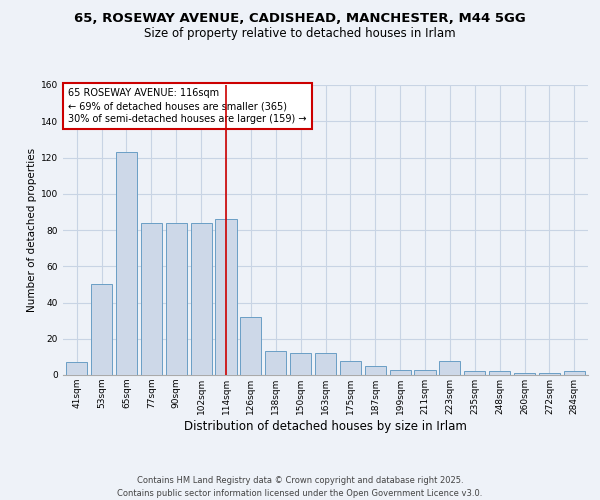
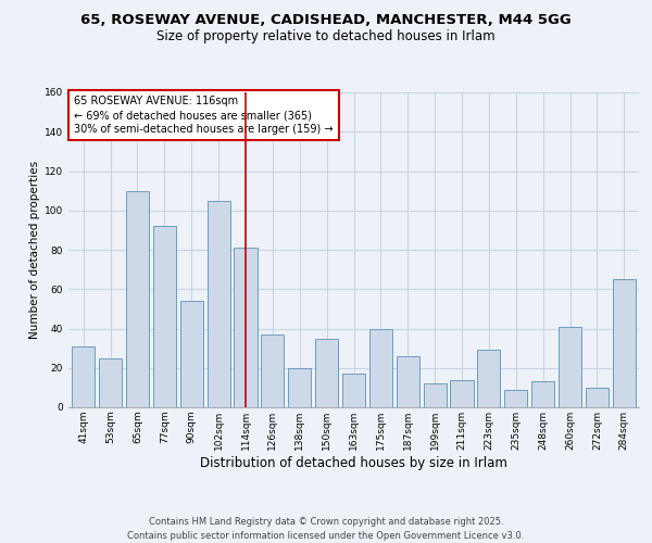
41sqm: 7 -> 31
53sqm: 50 -> 25
65sqm: 123 -> 110
77sqm: 84 -> 92
90sqm: 84 -> 54
102sqm: 84 -> 105
114sqm: 86 -> 81
126sqm: 32 -> 37
138sqm: 13 -> 20
150sqm: 12 -> 35
163sqm: 12 -> 17
175sqm: 8 -> 40
187sqm: 5 -> 26
199sqm: 3 -> 12
211sqm: 3 -> 14
223sqm: 8 -> 29
235sqm: 2 -> 9
248sqm: 2 -> 13
260sqm: 1 -> 41
272sqm: 1 -> 10
284sqm: 2 -> 65
